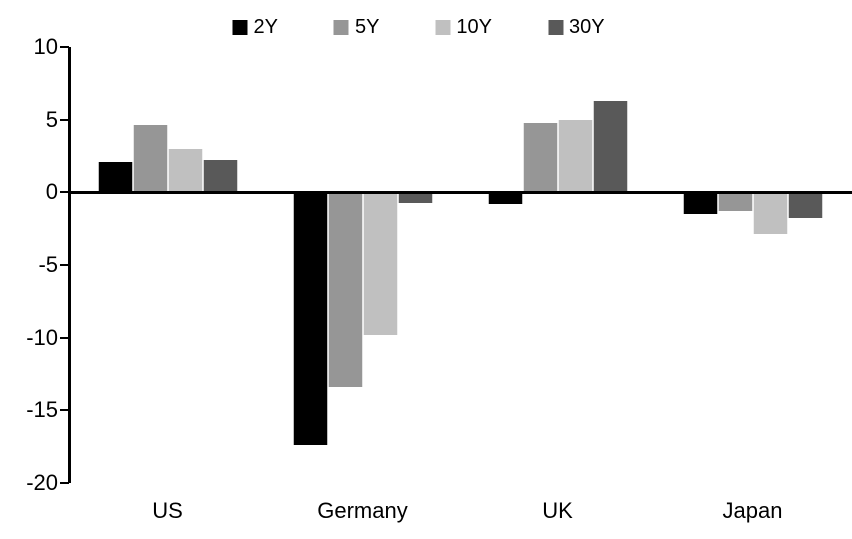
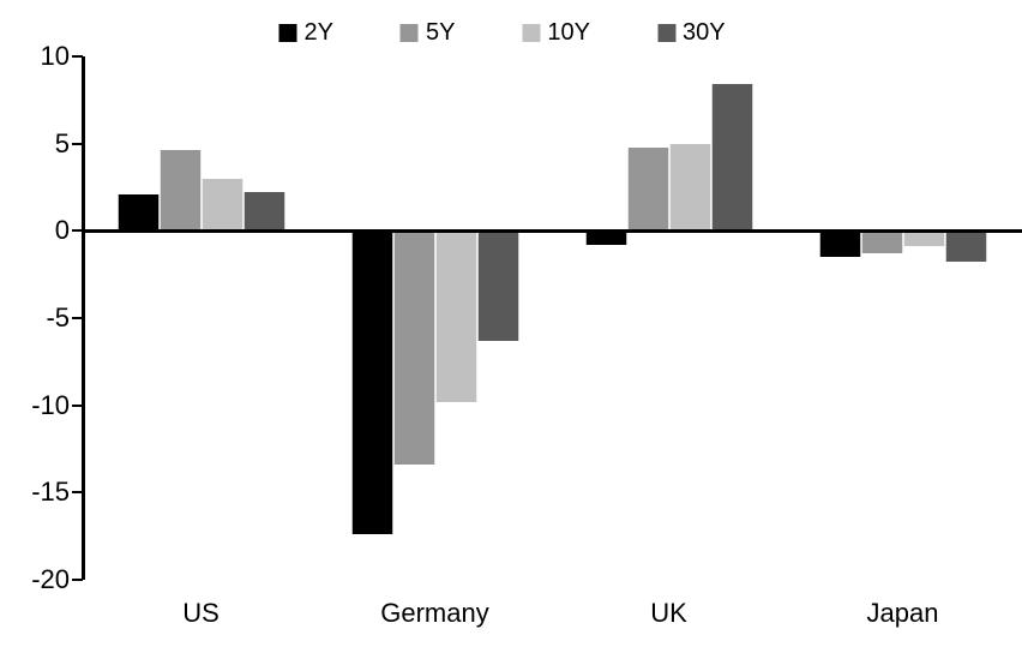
30Y/Germany: -0.7 -> -6.3
30Y/UK: 6.3 -> 8.4
10Y/Japan: -2.9 -> -0.9
